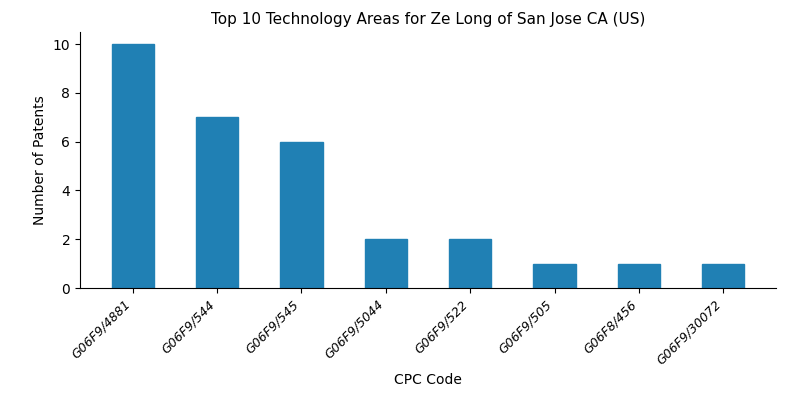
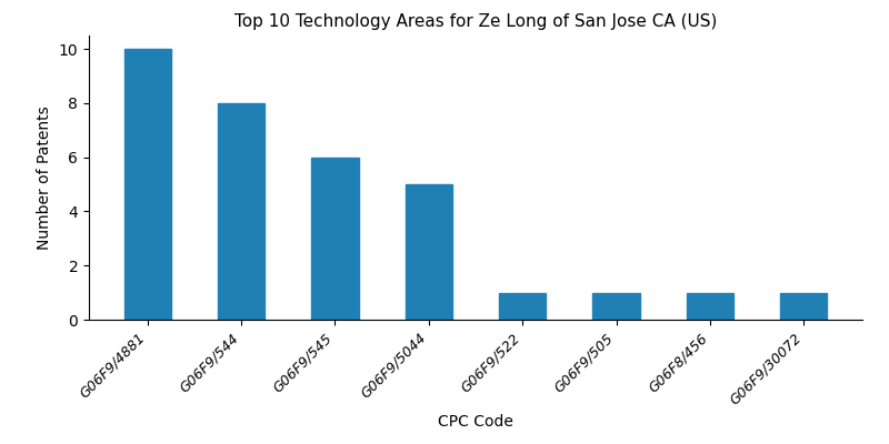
G06F9/544: 7 -> 8
G06F9/5044: 2 -> 5
G06F9/522: 2 -> 1
